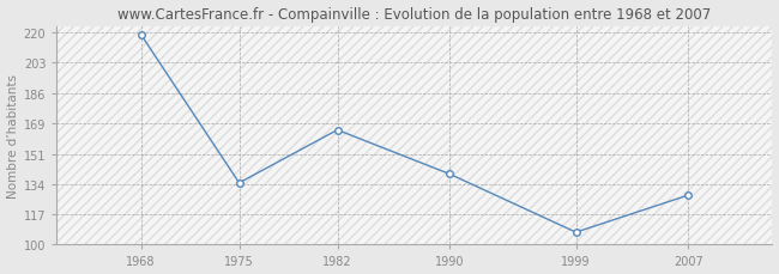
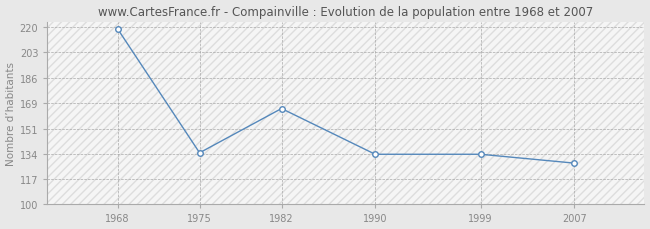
1990: 140 -> 134
1999: 107 -> 134
